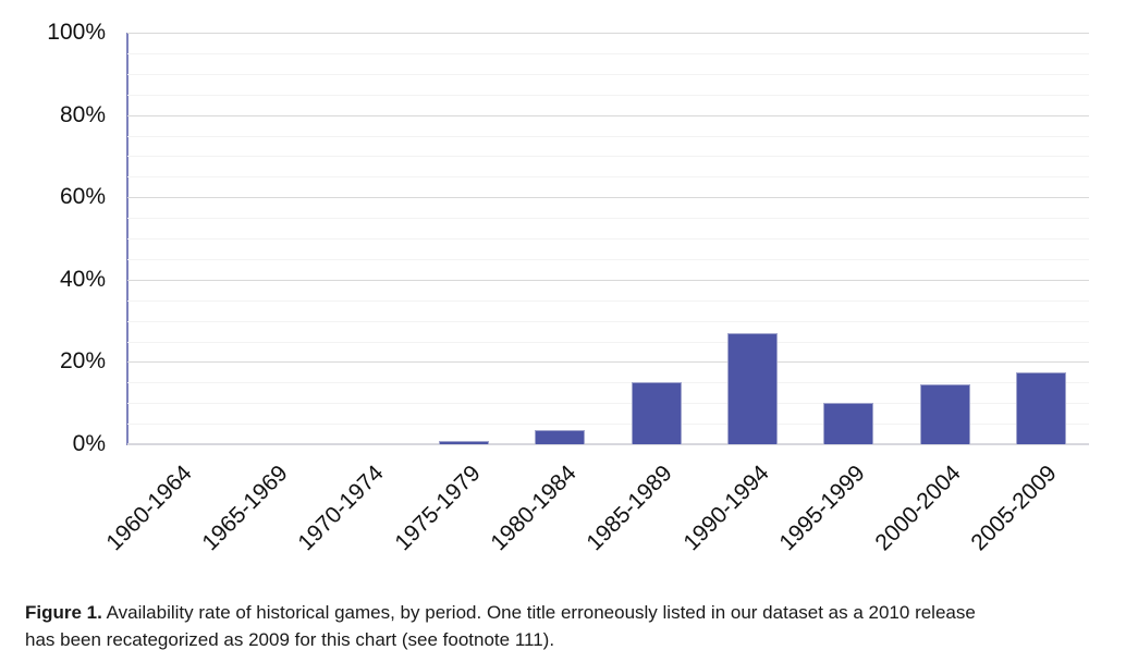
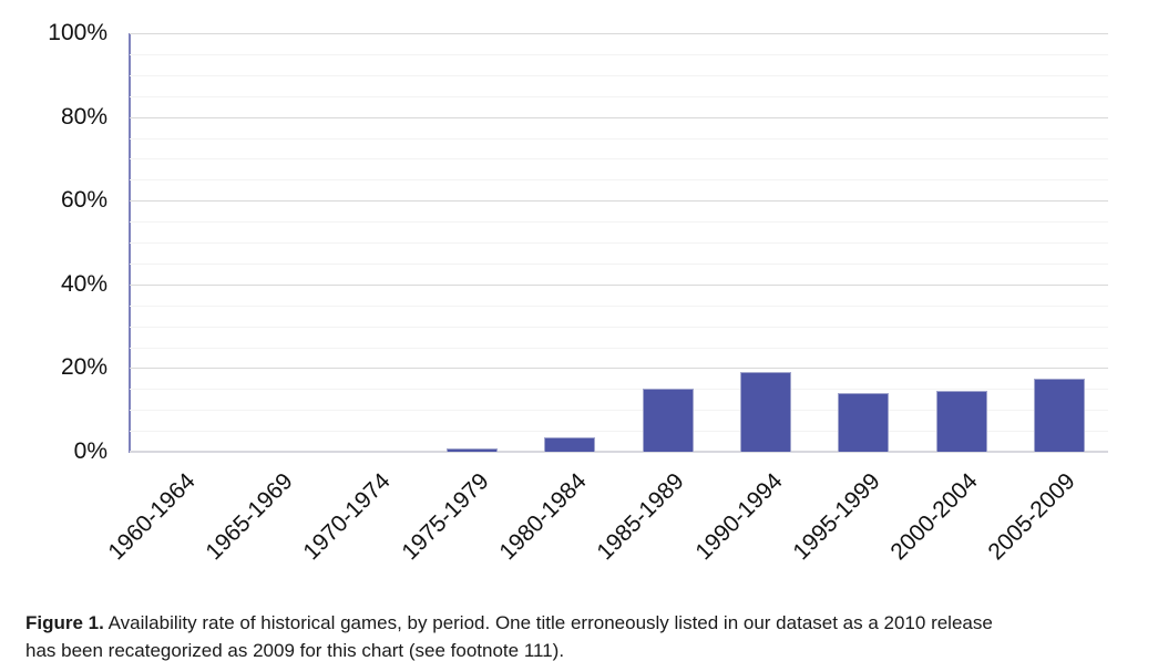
1990-1994: 27% -> 19%
1995-1999: 10% -> 14%
